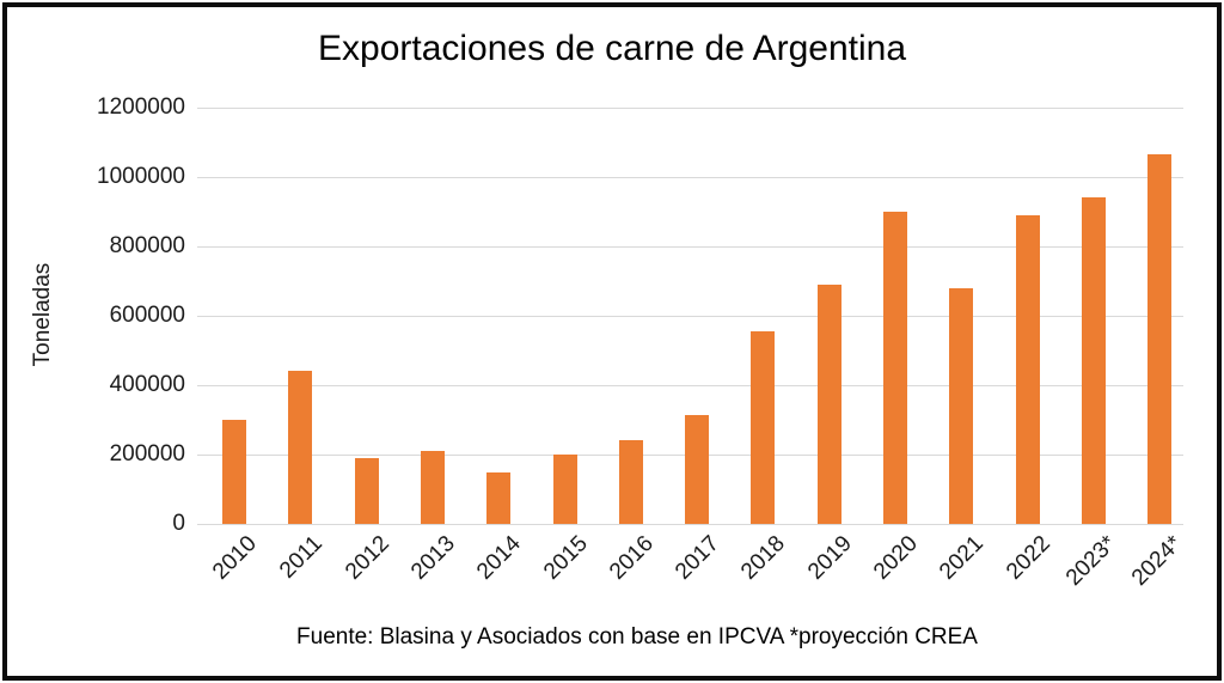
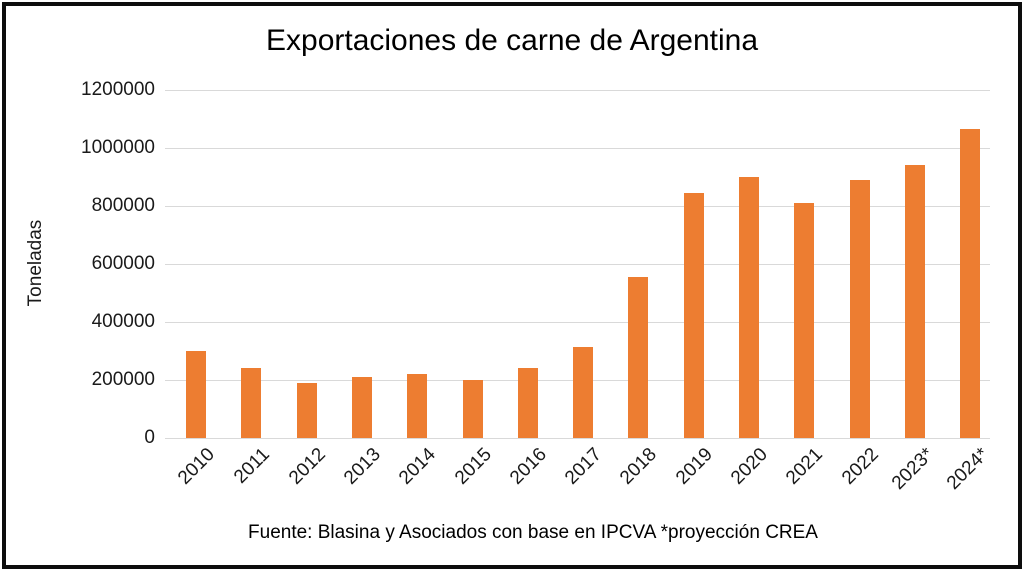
2011: 440000 -> 240000
2014: 150000 -> 220000
2019: 690000 -> 840000
2021: 680000 -> 810000
